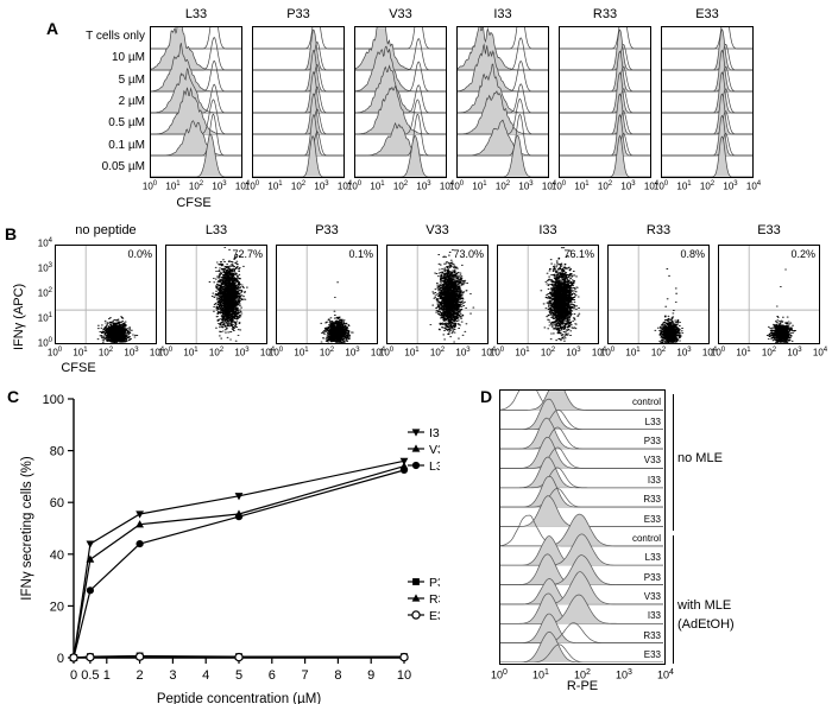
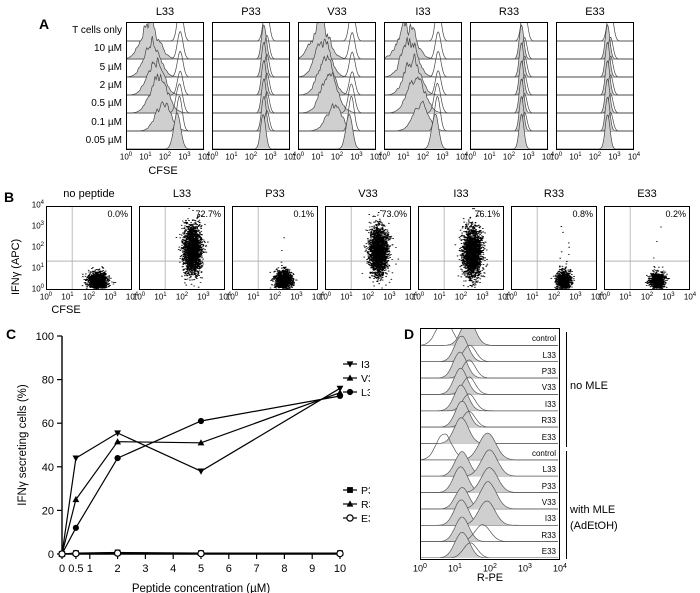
V33/0.5: 38 -> 25
L33/0.5: 26 -> 12
I33/5: 62 -> 38
V33/5: 56 -> 51
L33/5: 54 -> 61
